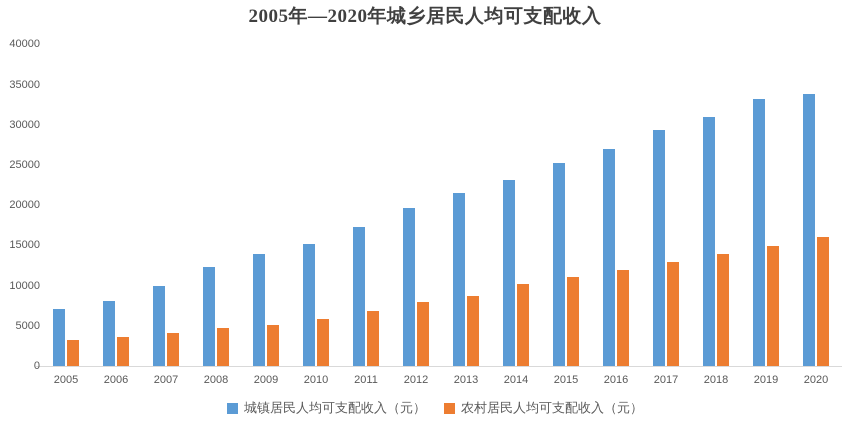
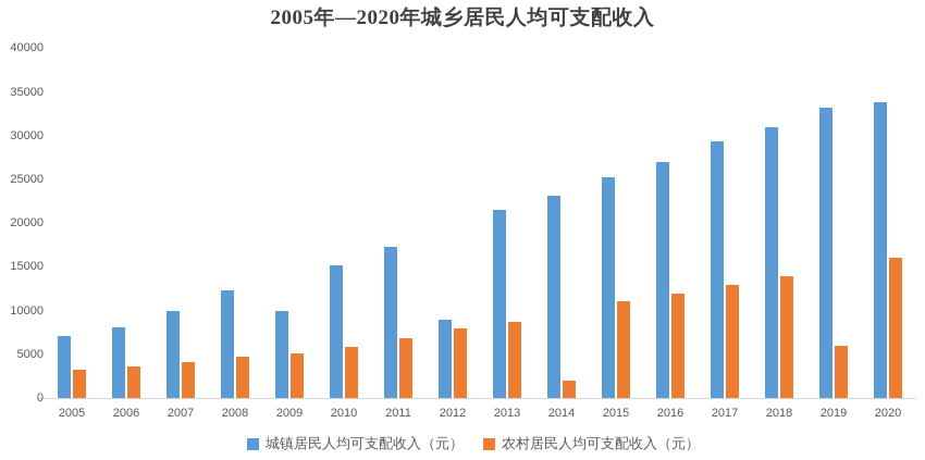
城镇居民人均可支配收入（元）/2009: 14000 -> 10000
城镇居民人均可支配收入（元）/2012: 20000 -> 9000
农村居民人均可支配收入（元）/2014: 10000 -> 2000
农村居民人均可支配收入（元）/2019: 15000 -> 6000
